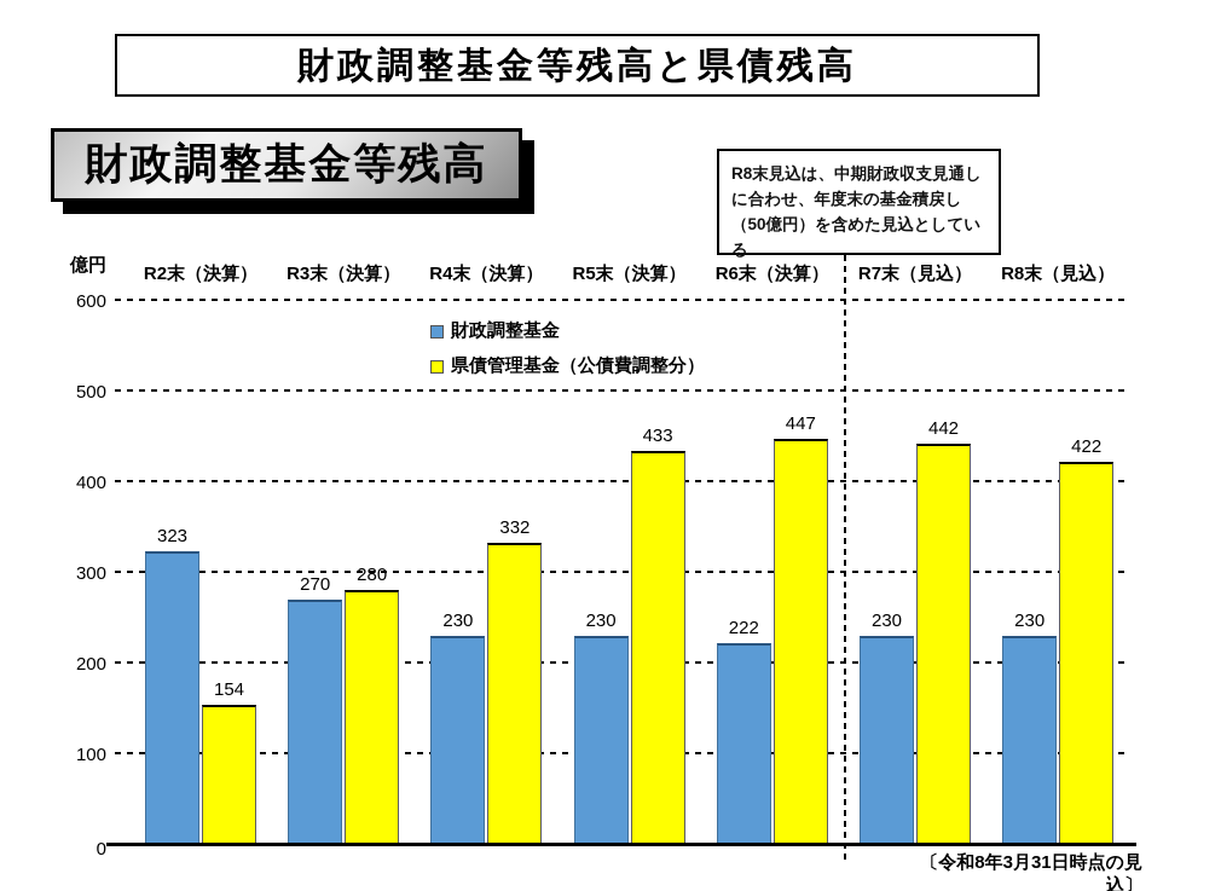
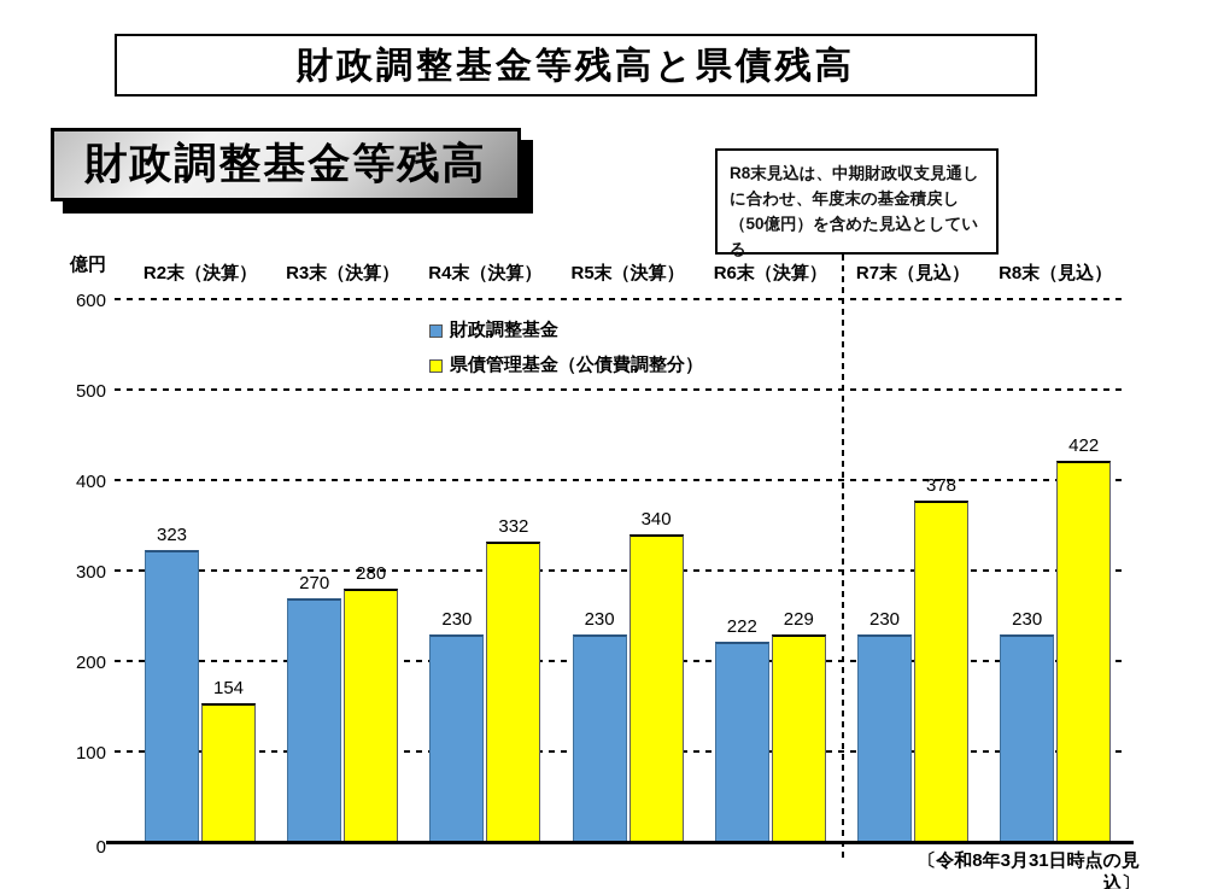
県債管理基金（公債費調整分）/R5末（決算）: 433 -> 340
県債管理基金（公債費調整分）/R6末（決算）: 447 -> 229
県債管理基金（公債費調整分）/R7末（見込）: 442 -> 378
